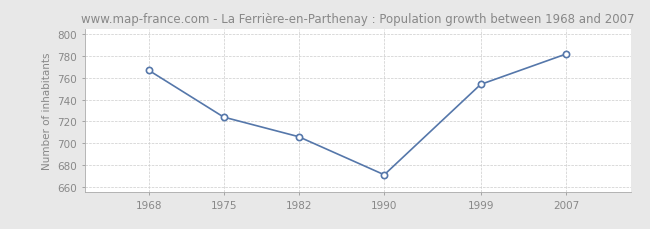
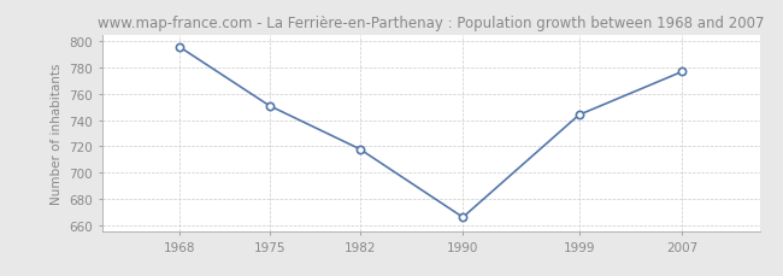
1968: 767 -> 796
1975: 724 -> 751
1982: 706 -> 718
1990: 671 -> 666
1999: 754 -> 744
2007: 782 -> 777
